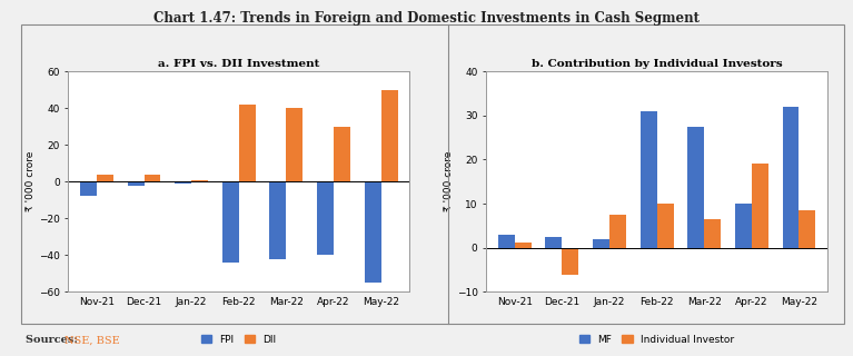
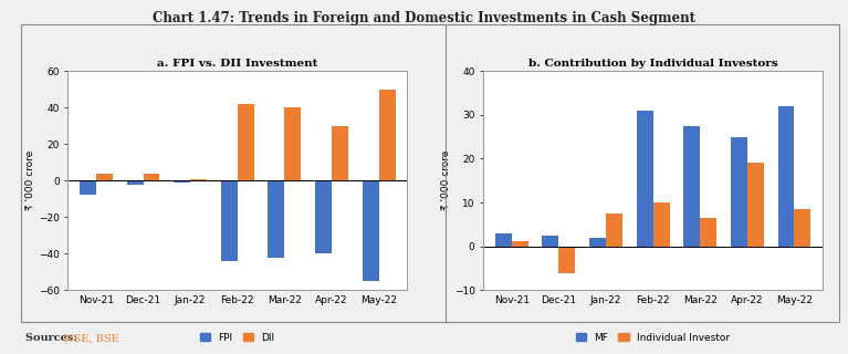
b. Contribution by Individual Investors/MF/Apr-22: 10.0 -> 25.0
